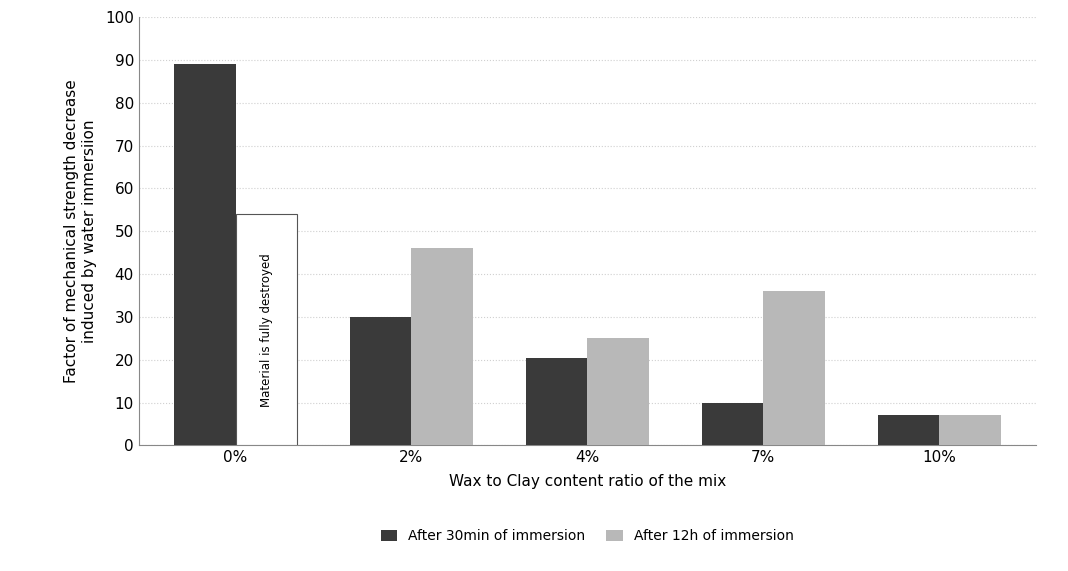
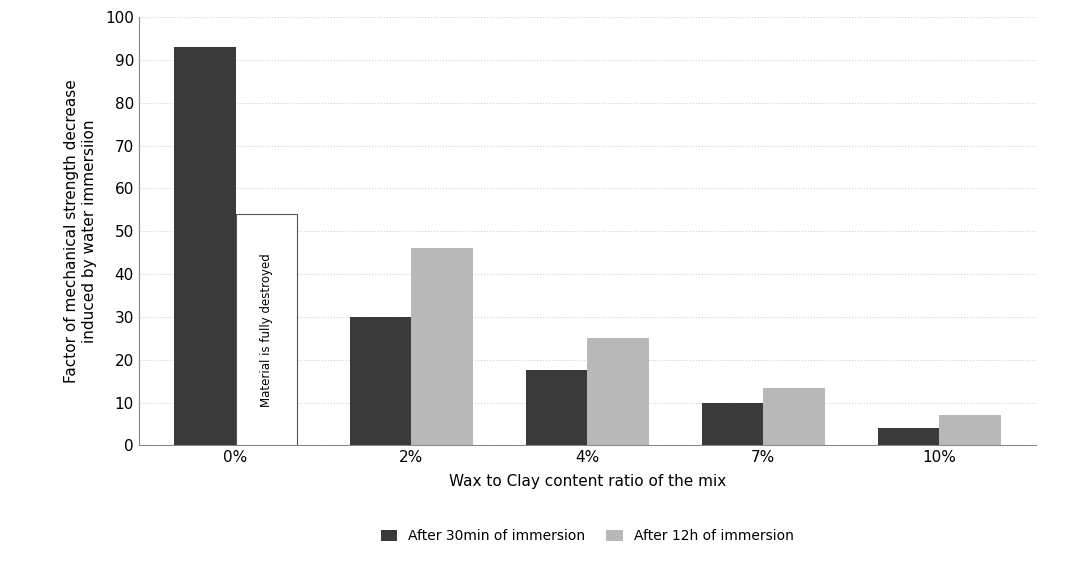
After 30min of immersion/0%: 89.0 -> 93.0
After 30min of immersion/4%: 20.5 -> 17.5
After 12h of immersion/7%: 36.0 -> 13.5
After 30min of immersion/10%: 7.0 -> 4.0
